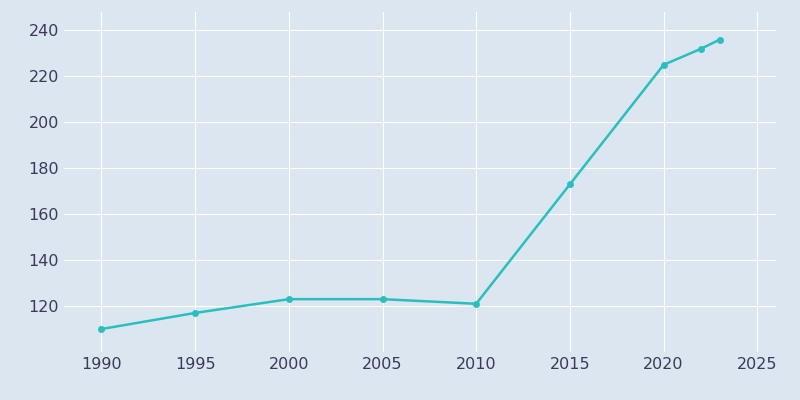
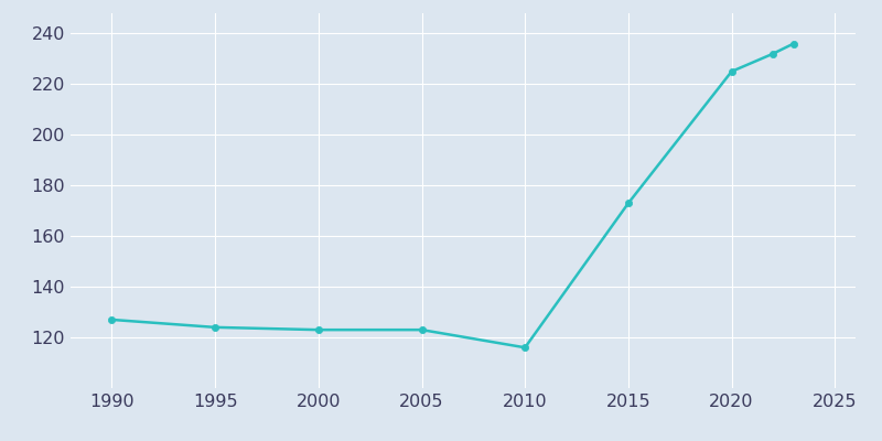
1990: 110 -> 127
1995: 117 -> 124
2010: 121 -> 116
